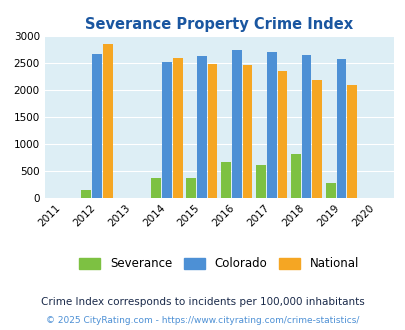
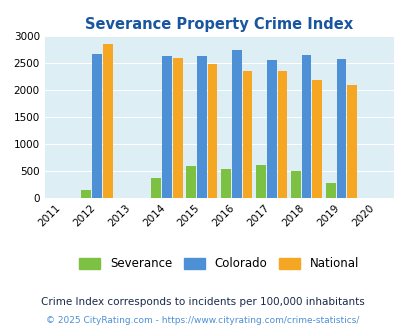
Colorado/2014: 2520 -> 2640
Severance/2015: 380 -> 600
Severance/2016: 670 -> 540
National/2016: 2460 -> 2360
Colorado/2017: 2700 -> 2560
Severance/2018: 810 -> 500
